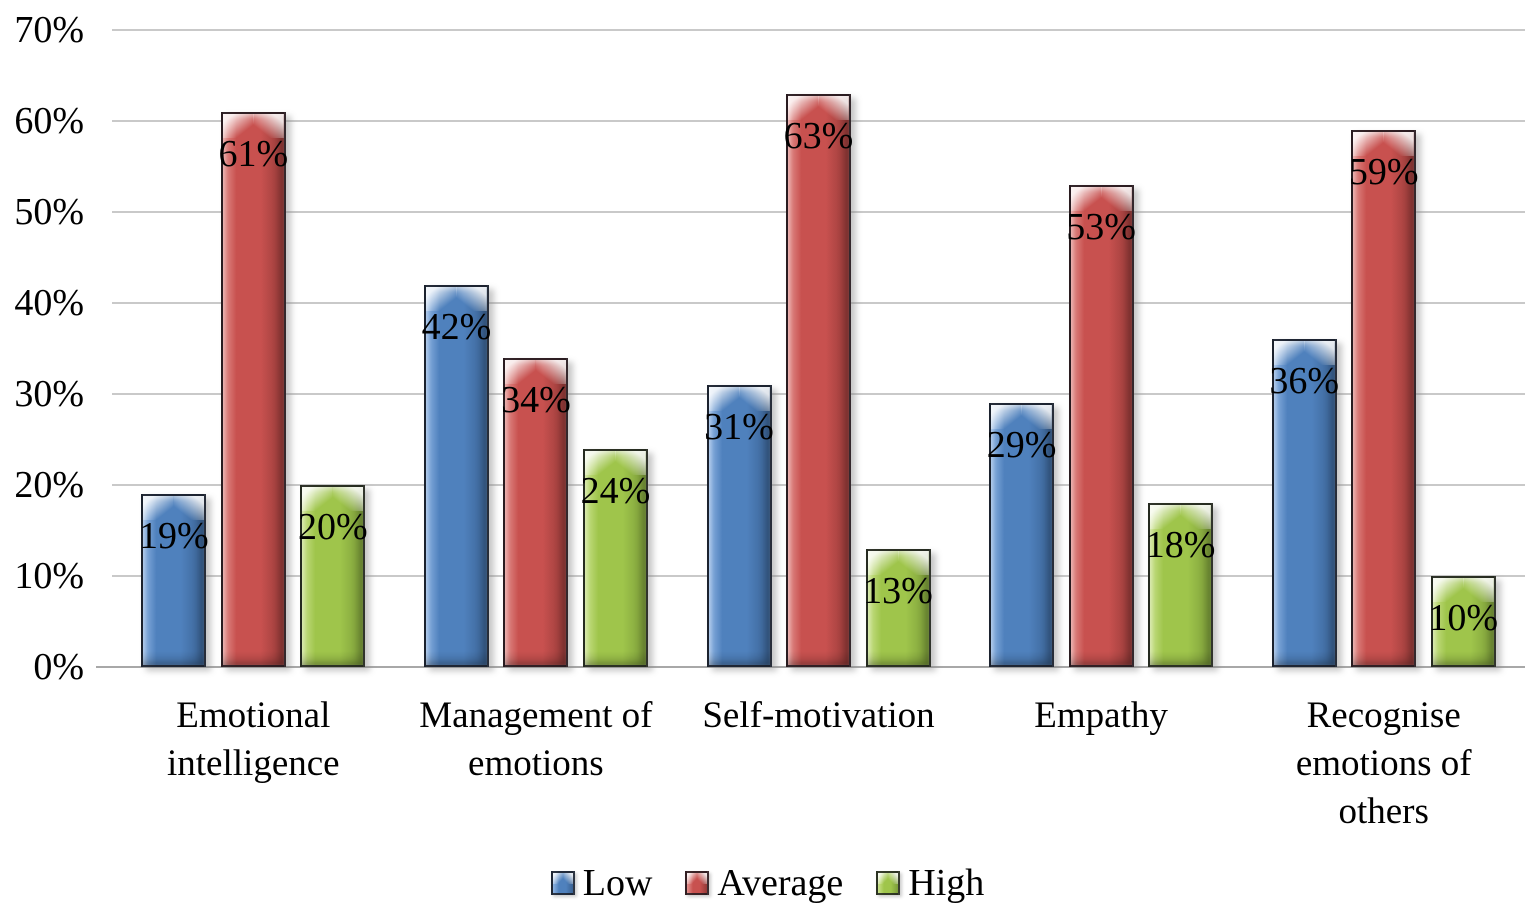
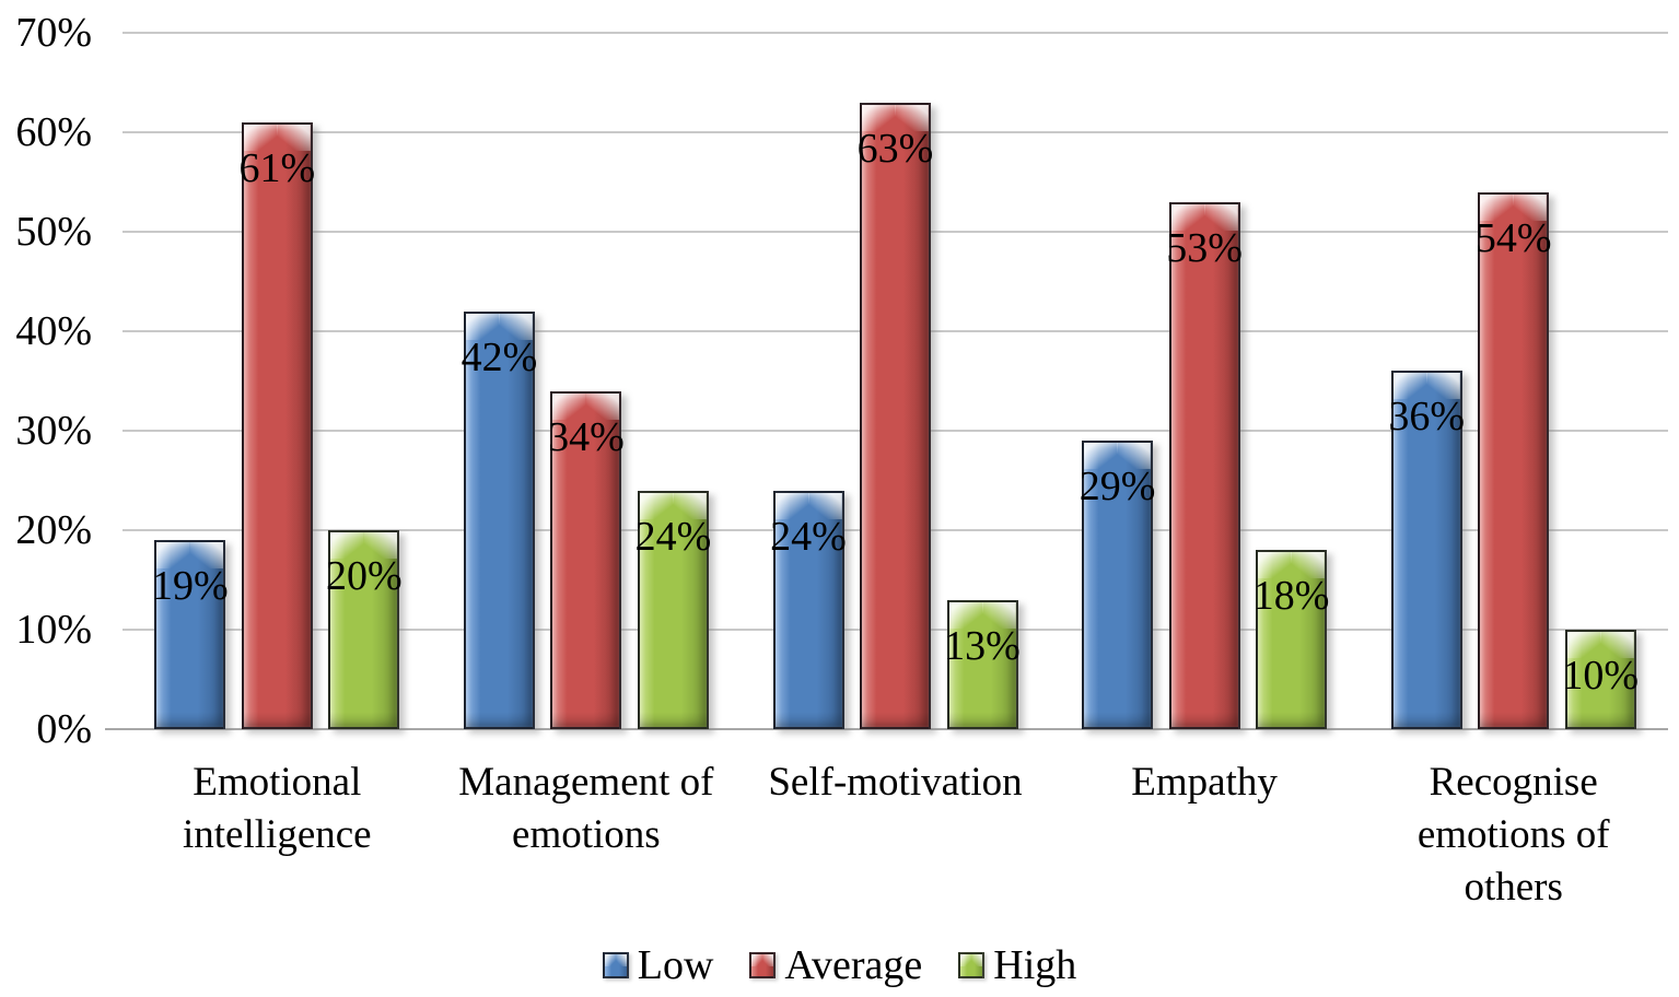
Low/Self-motivation: 31% -> 24%
Average/Recognise emotions of others: 59% -> 54%
